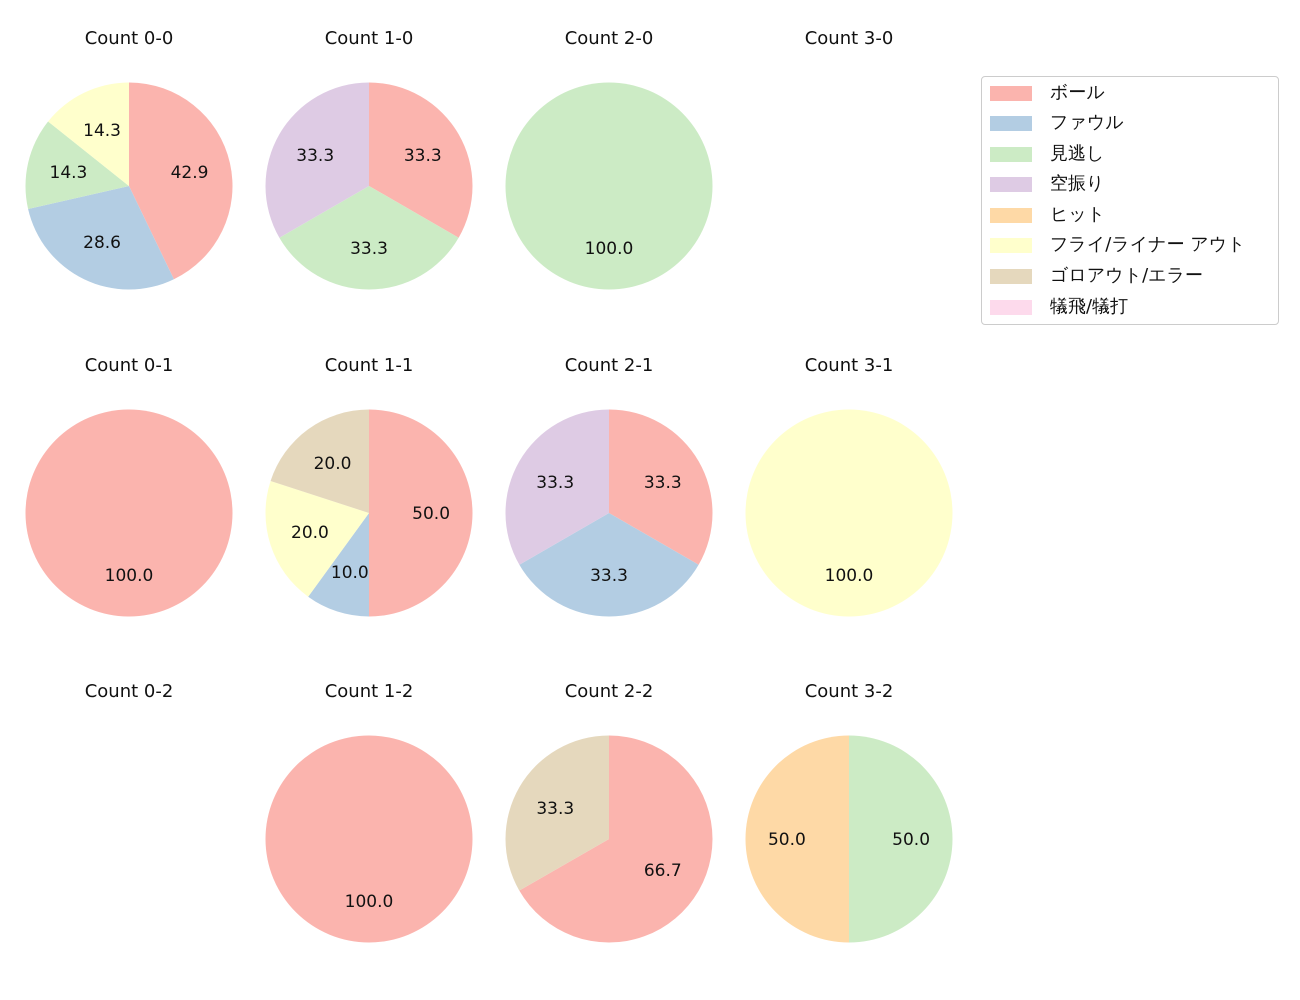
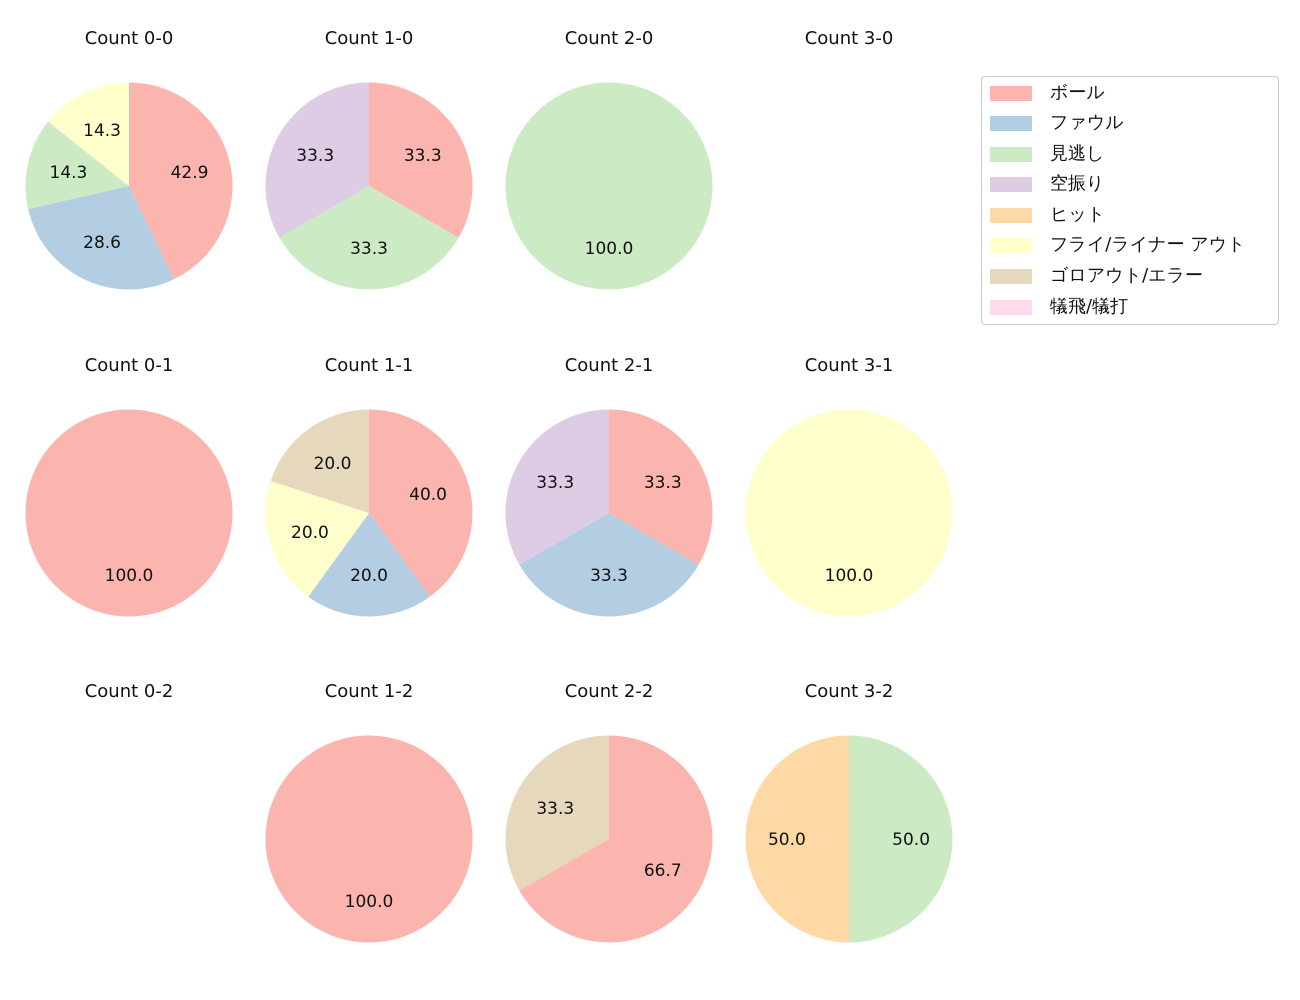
Count 1-1/ボール: 50.0 -> 40.0
Count 1-1/ファウル: 10.0 -> 20.0
